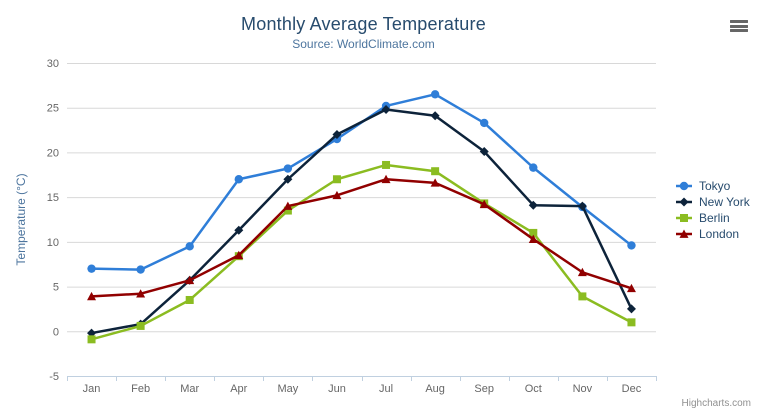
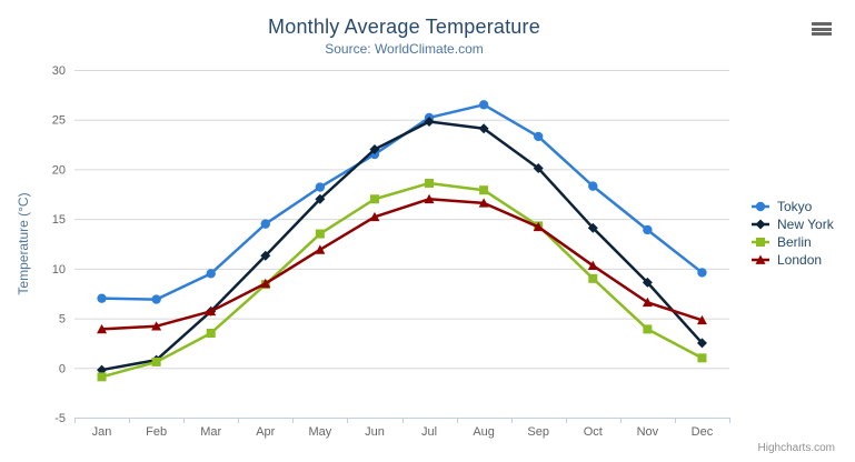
Tokyo/Apr: 17 -> 14
London/May: 14 -> 12
Berlin/Oct: 11 -> 9
New York/Nov: 14 -> 9
